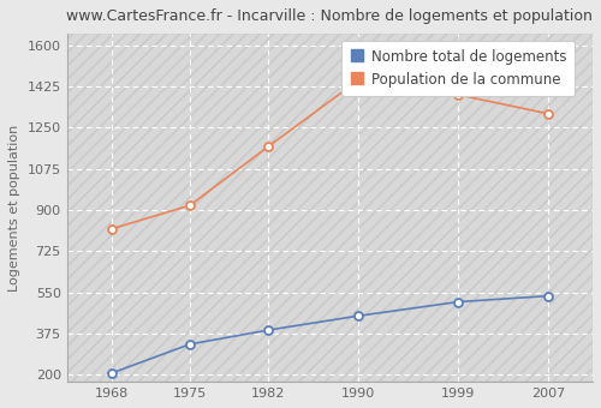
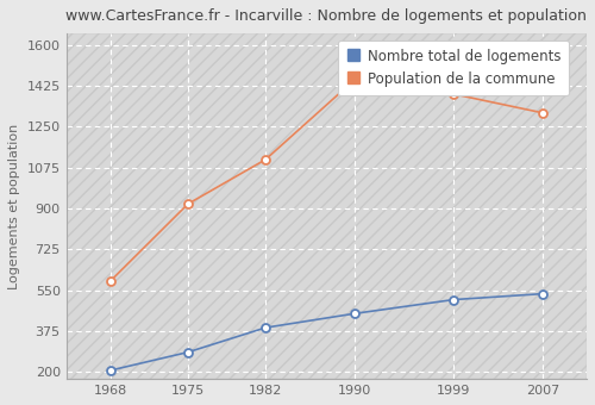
Population de la commune/1968: 820 -> 590
Nombre total de logements/1975: 330 -> 280
Population de la commune/1982: 1170 -> 1110
